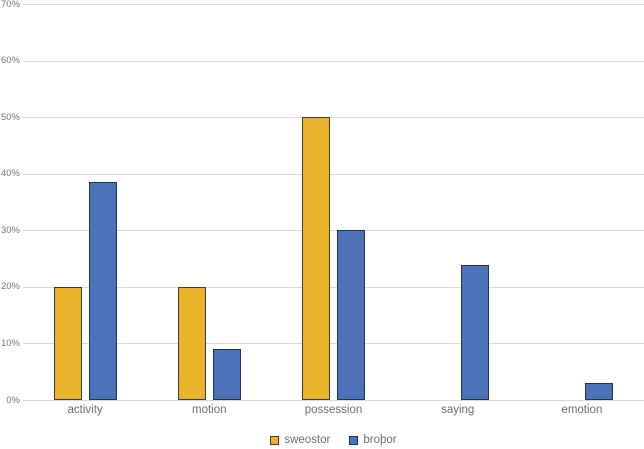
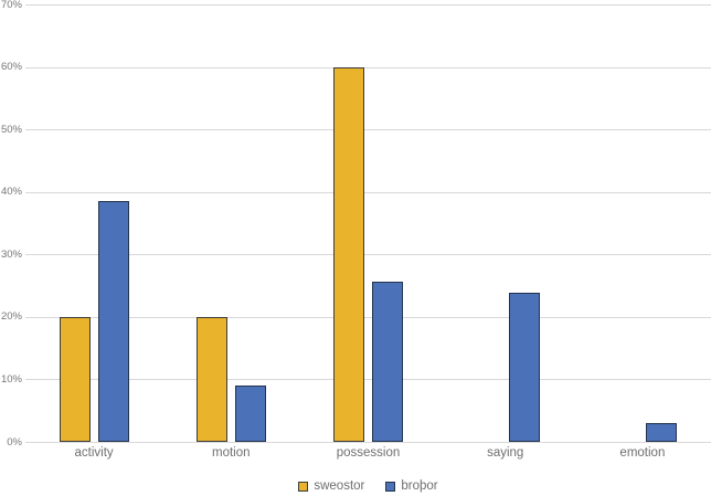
sweostor/possession: 50% -> 60%
broþor/possession: 30% -> 26%
